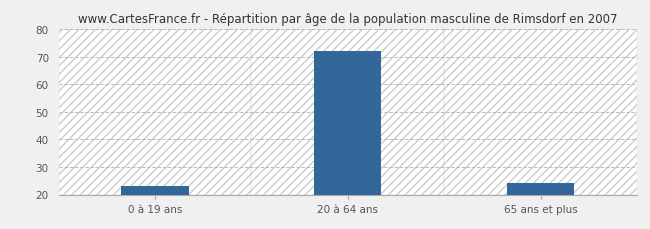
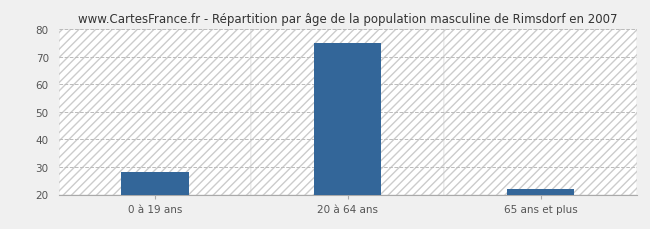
0 à 19 ans: 23 -> 28
20 à 64 ans: 72 -> 75
65 ans et plus: 24 -> 22
